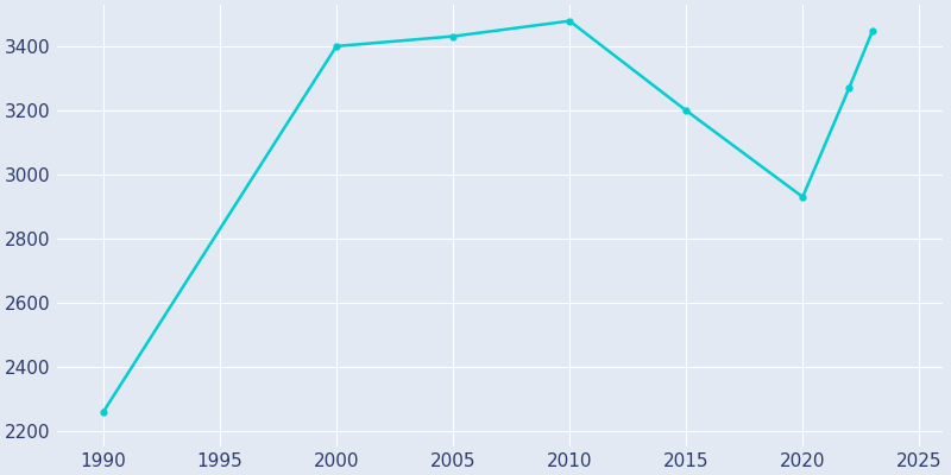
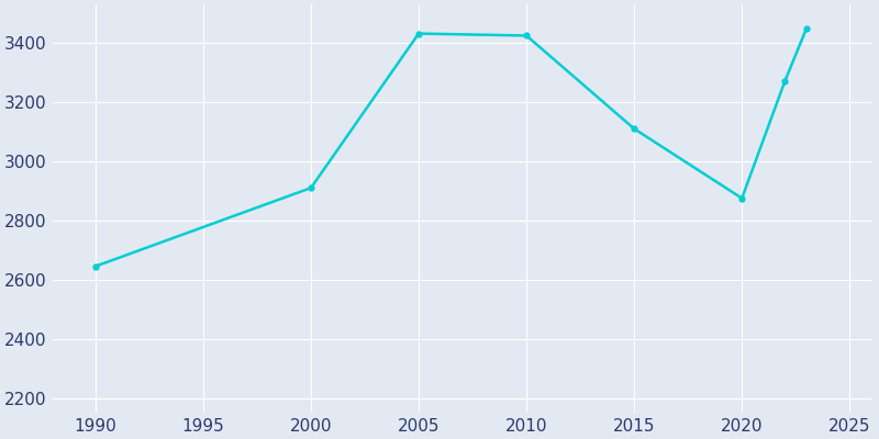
1990: 2258 -> 2645
2000: 3401 -> 2910
2010: 3480 -> 3425
2015: 3200 -> 3110
2020: 2930 -> 2875
